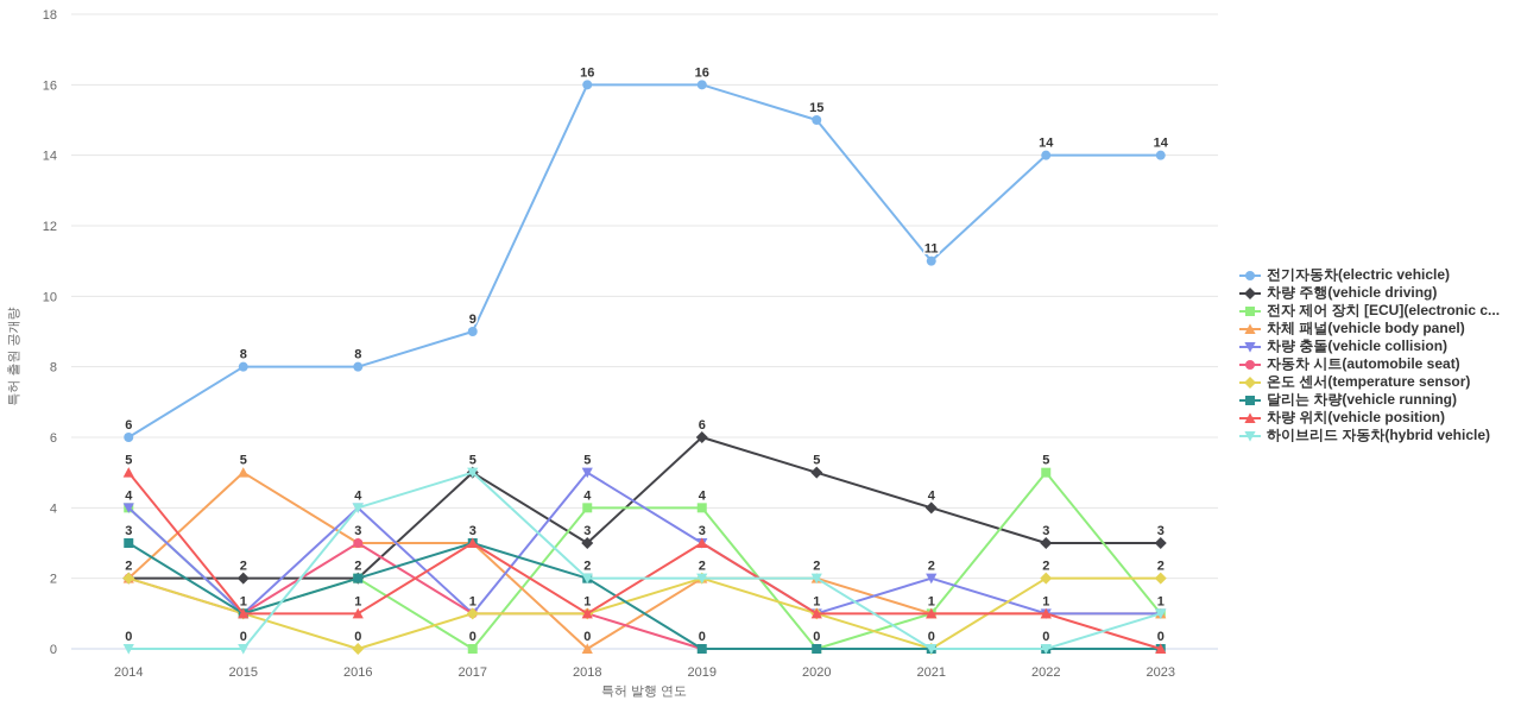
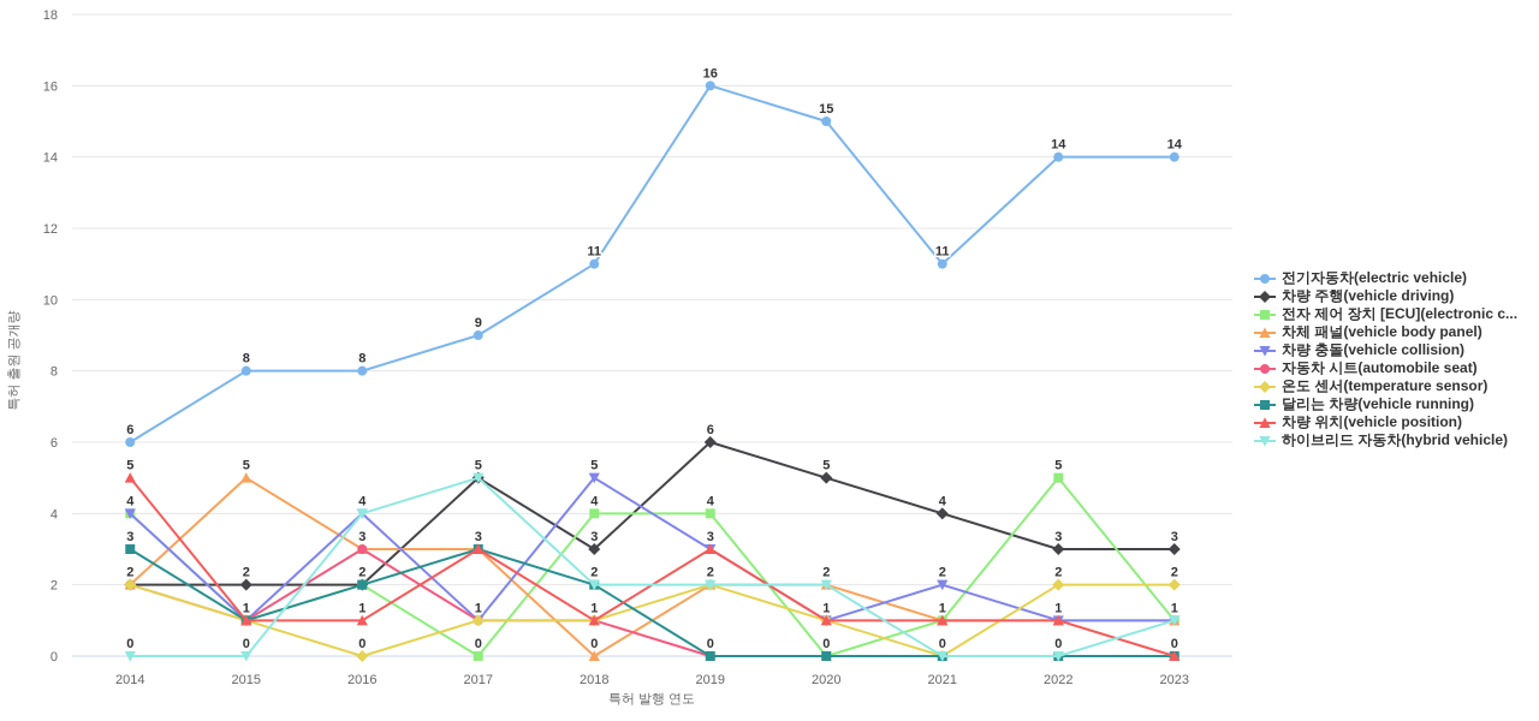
전기자동차(electric vehicle)/2018: 16 -> 11
